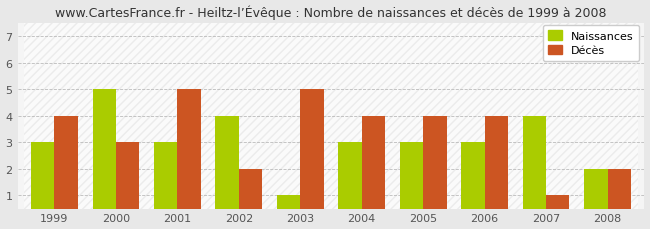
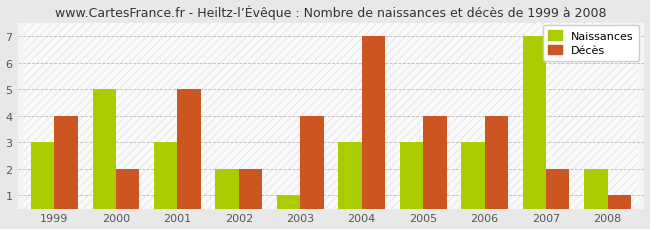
Décès/2000: 3 -> 2
Naissances/2002: 4 -> 2
Décès/2003: 5 -> 4
Décès/2004: 4 -> 7
Naissances/2007: 4 -> 7
Décès/2007: 1 -> 2
Décès/2008: 2 -> 1
